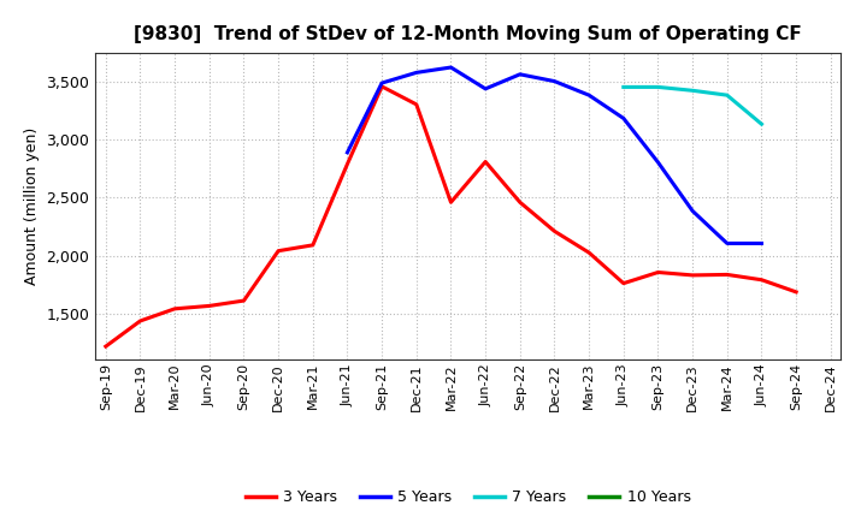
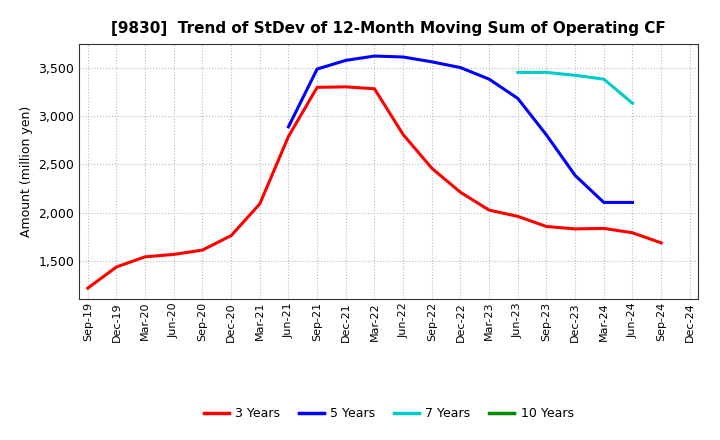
3 Years/Dec-20: 2,040 -> 1,760
3 Years/Sep-21: 3,460 -> 3,300
3 Years/Mar-22: 2,460 -> 3,280
5 Years/Jun-22: 3,440 -> 3,620
3 Years/Jun-23: 1,760 -> 1,960
